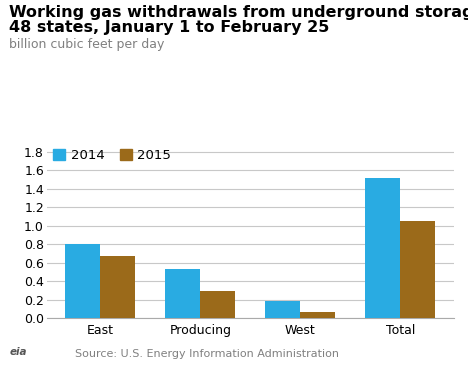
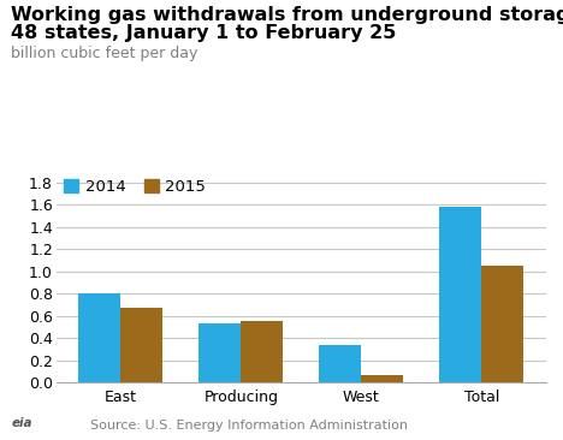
2015/Producing: 0.30 -> 0.56
2014/West: 0.19 -> 0.34
2014/Total: 1.52 -> 1.58
